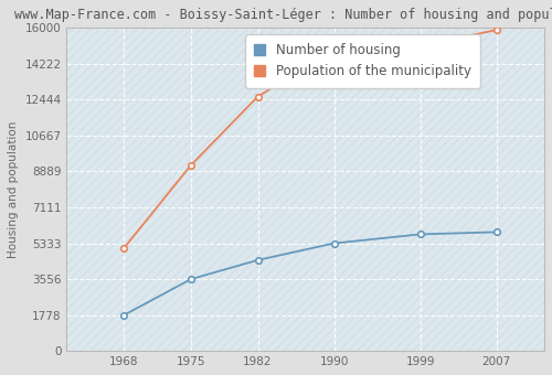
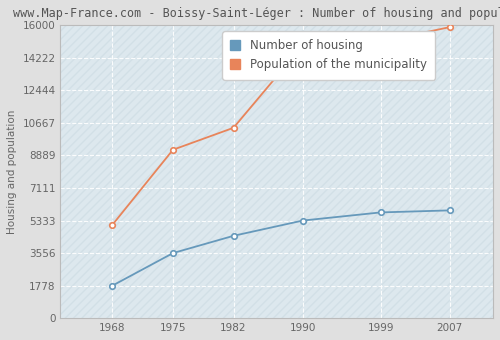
Population of the municipality/1982: 12600 -> 10400
